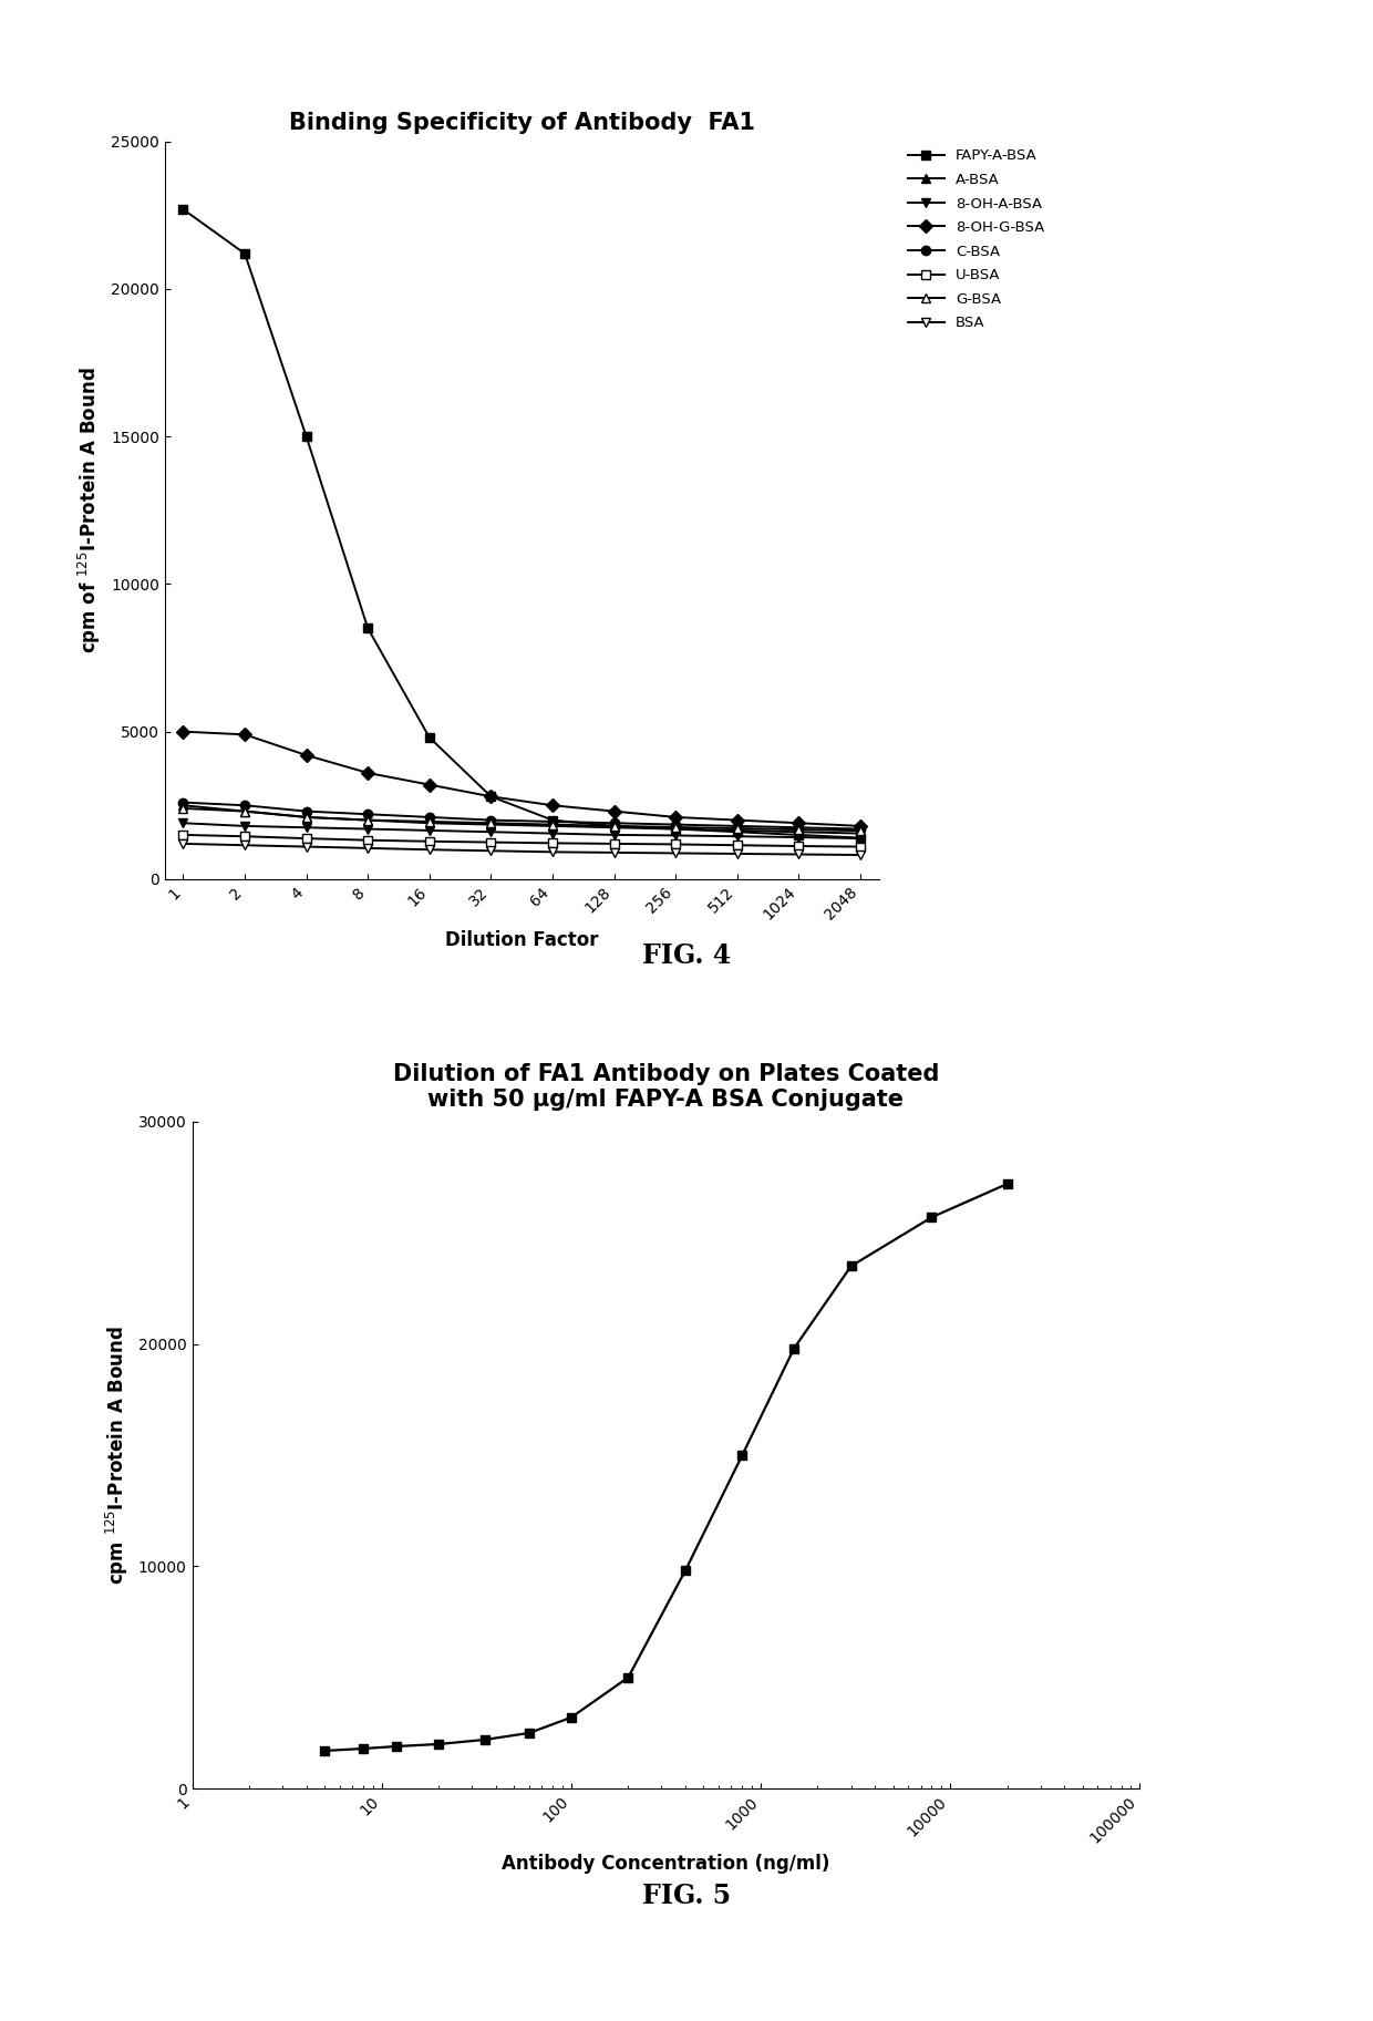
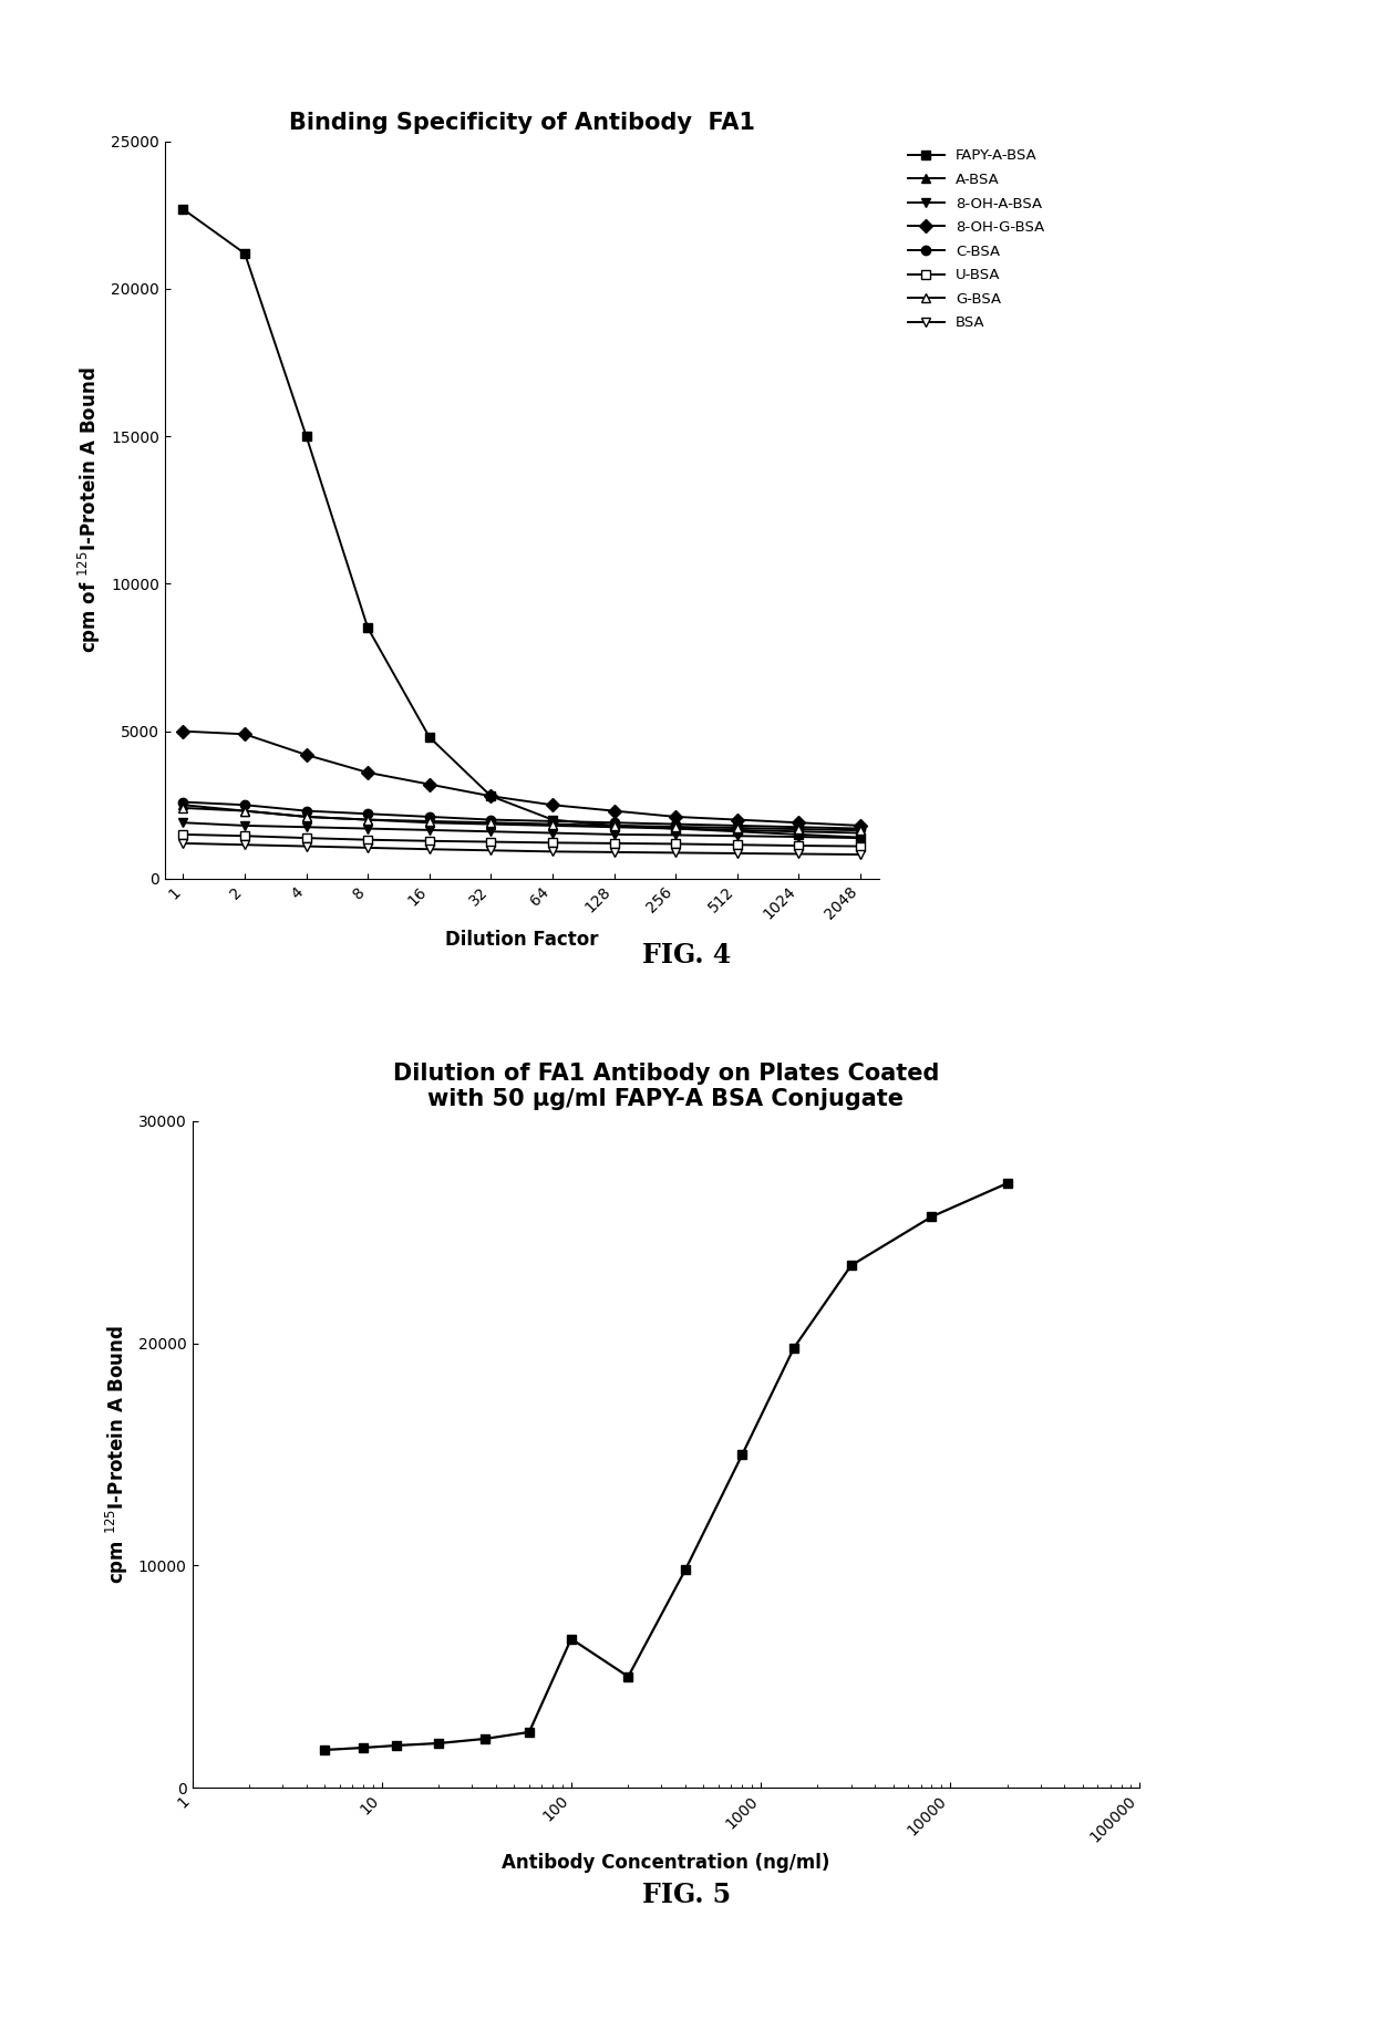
100: 3200 -> 6700
